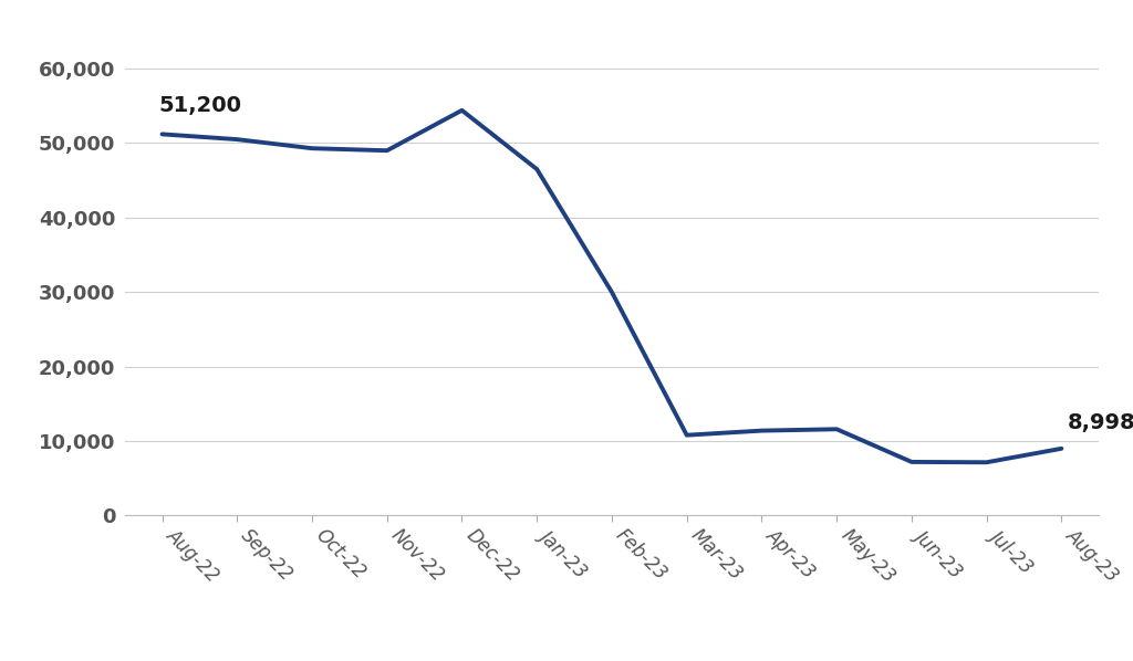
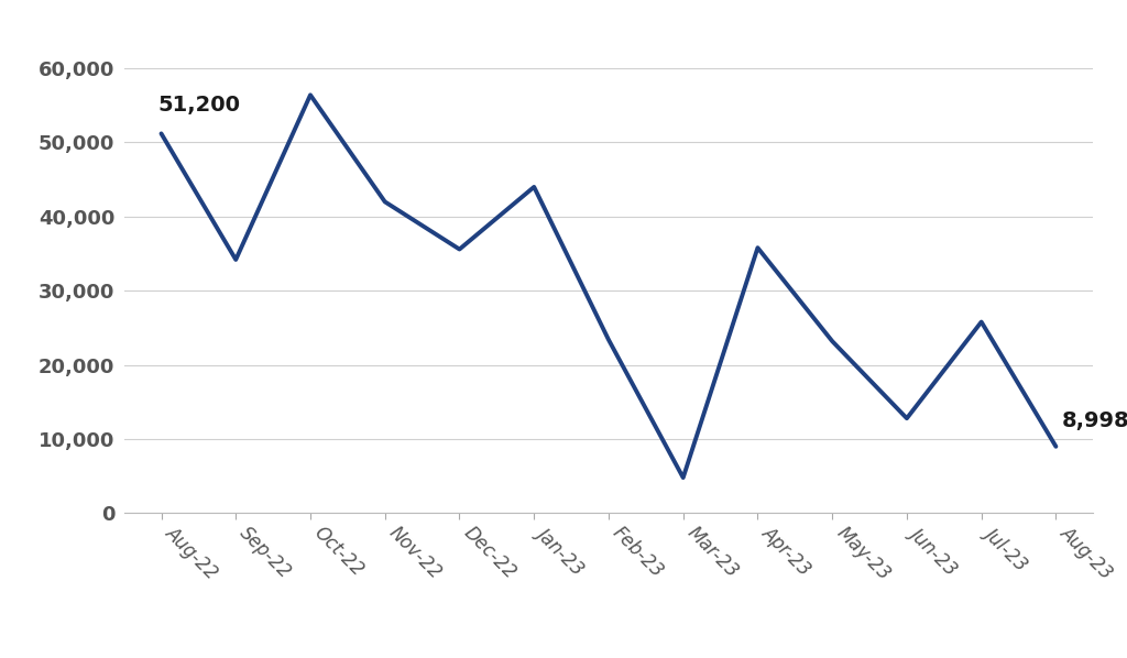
Sep-22: 50,500 -> 34,200
Oct-22: 49,300 -> 56,400
Nov-22: 49,000 -> 42,000
Dec-22: 54,400 -> 35,600
Jan-23: 46,500 -> 44,000
Feb-23: 30,000 -> 23,400
Mar-23: 10,800 -> 4,800
Apr-23: 11,400 -> 35,800
May-23: 11,600 -> 23,200
Jun-23: 7,200 -> 12,800
Jul-23: 7,200 -> 25,800
